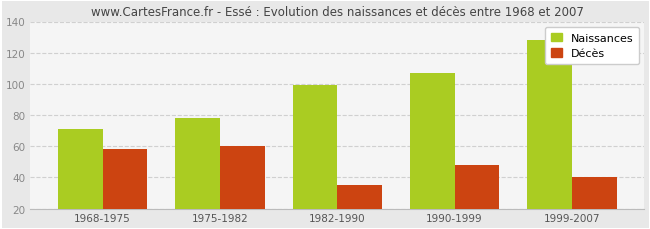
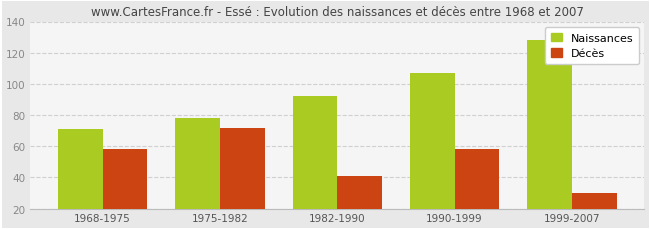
Décès/1975-1982: 60 -> 72
Naissances/1982-1990: 99 -> 92
Décès/1982-1990: 35 -> 41
Décès/1990-1999: 48 -> 58
Décès/1999-2007: 40 -> 30
